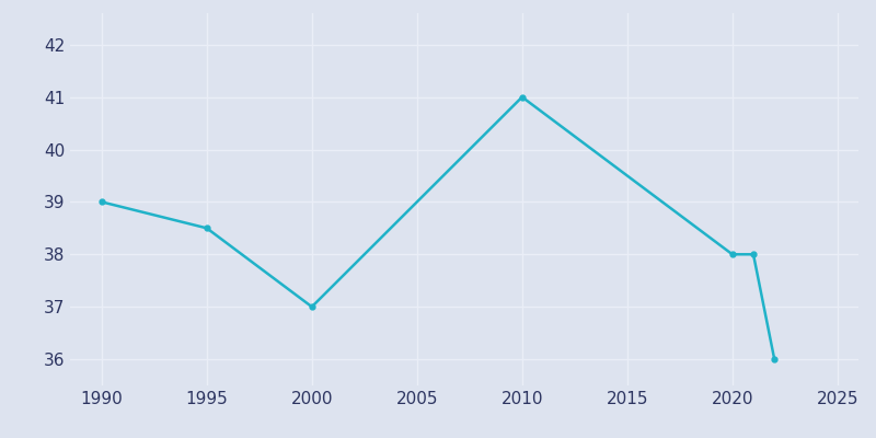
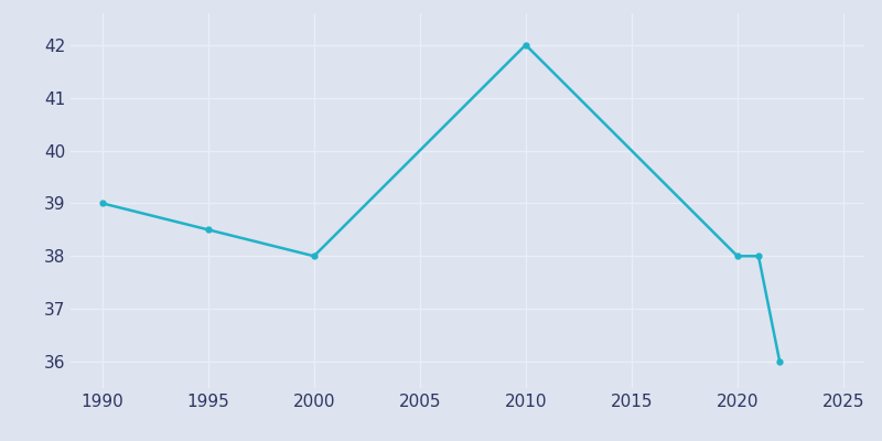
2000: 37.0 -> 38.0
2010: 41.0 -> 42.0
